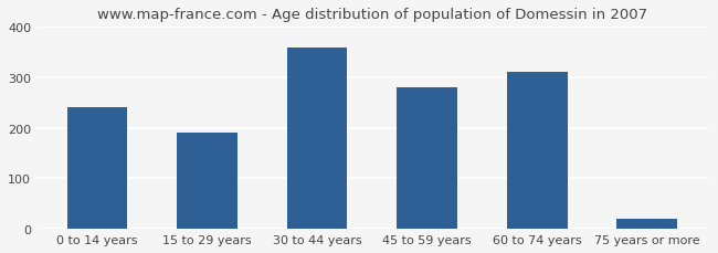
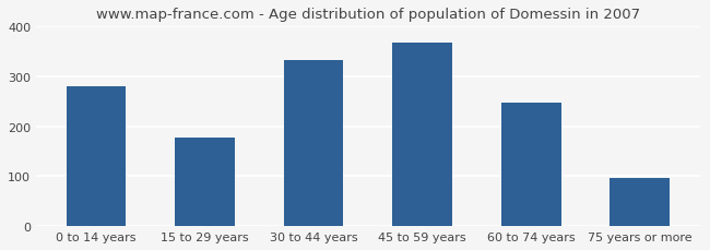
0 to 14 years: 240 -> 280
15 to 29 years: 190 -> 178
30 to 44 years: 360 -> 332
45 to 59 years: 280 -> 368
60 to 74 years: 310 -> 248
75 years or more: 20 -> 97
